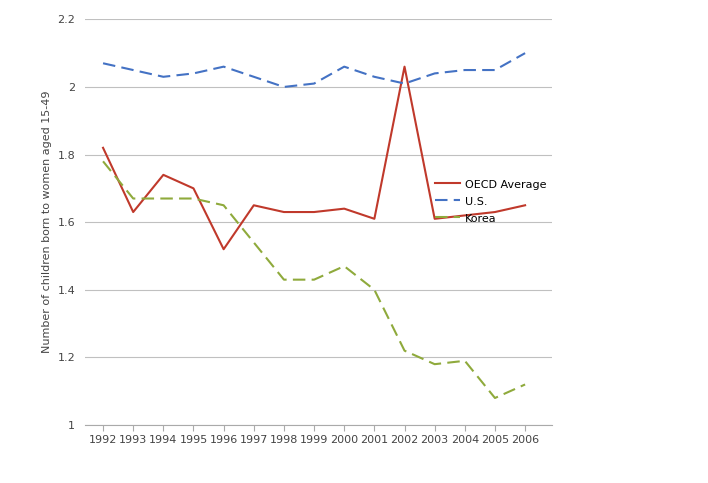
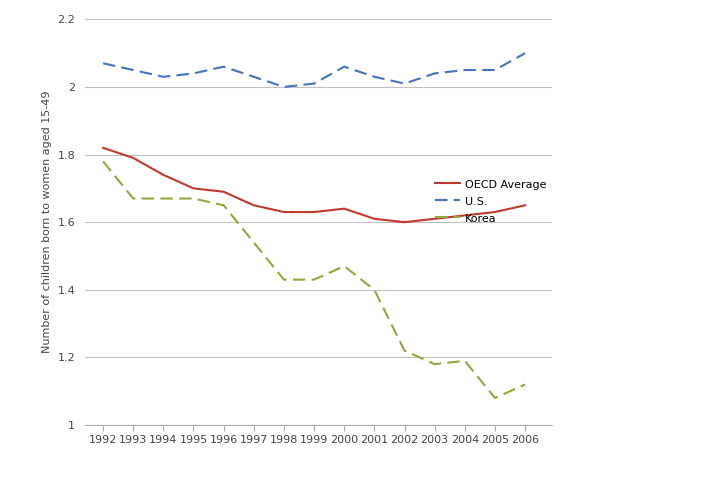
OECD Average/1993: 1.63 -> 1.79
OECD Average/1996: 1.52 -> 1.69
OECD Average/2002: 2.06 -> 1.60
